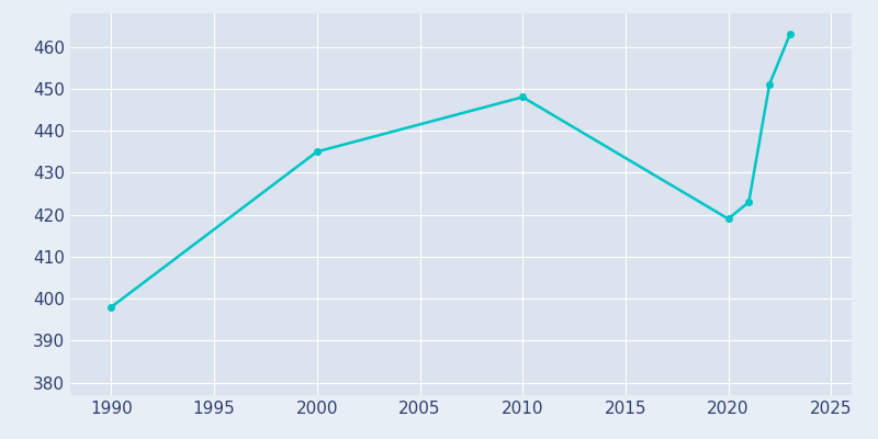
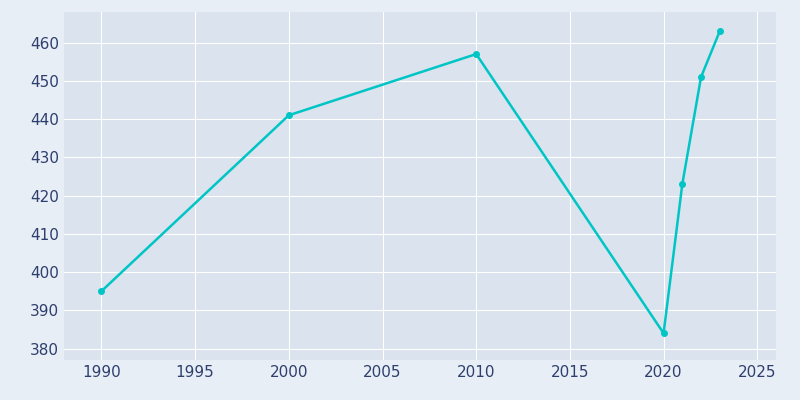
1990: 398 -> 395
2000: 435 -> 441
2010: 448 -> 457
2020: 419 -> 384
